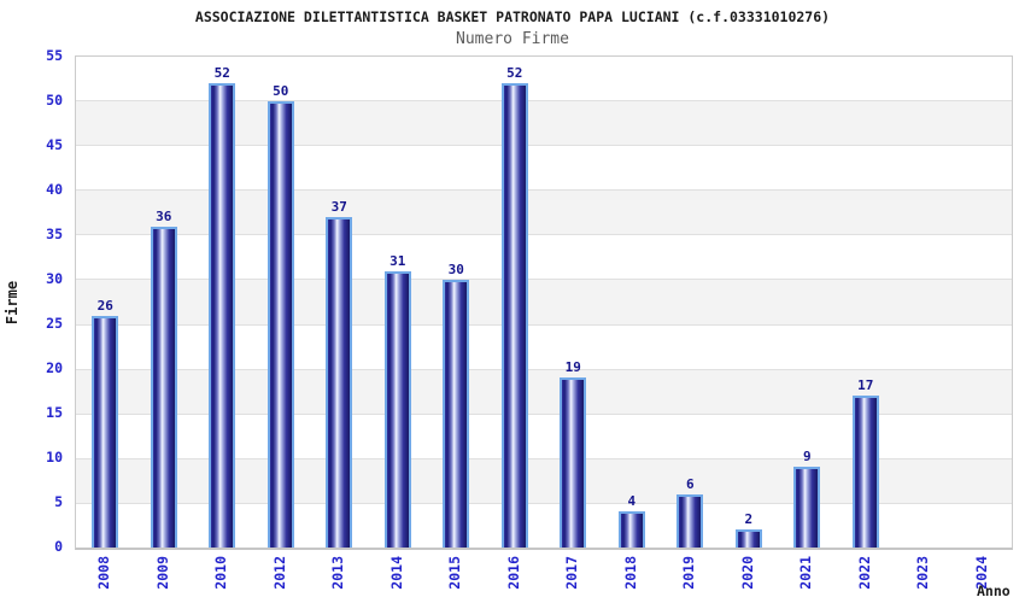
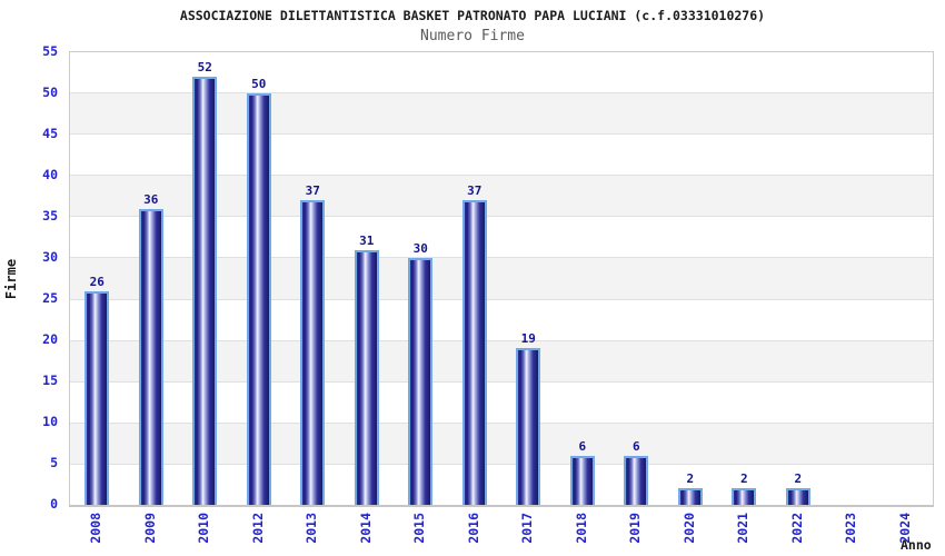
2016: 52 -> 37
2018: 4 -> 6
2021: 9 -> 2
2022: 17 -> 2
